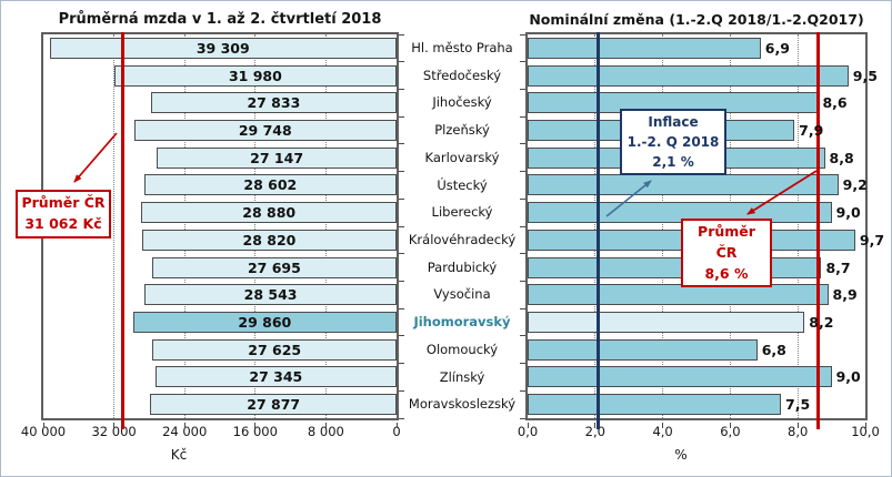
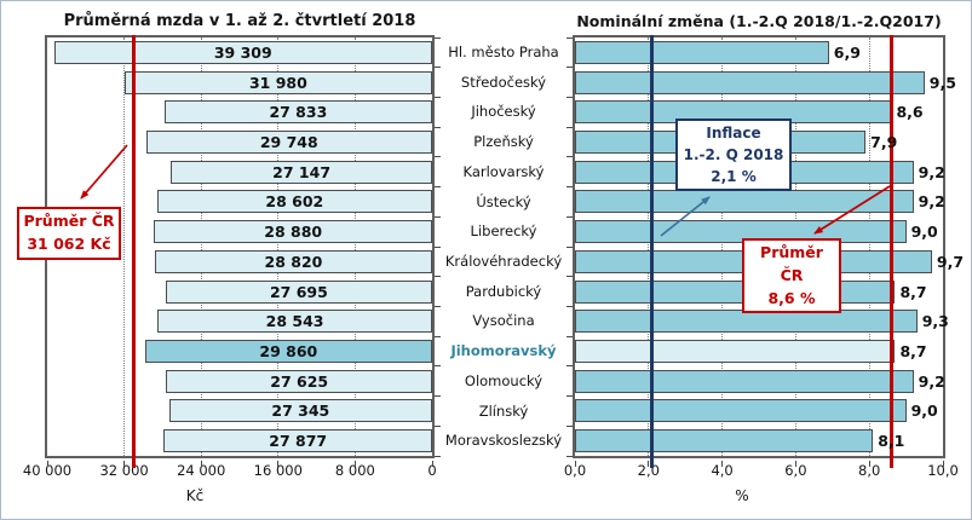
Nominální změna (1.-2.Q 2018/1.-2.Q2017)/Karlovarský: 8,8 -> 9,2
Nominální změna (1.-2.Q 2018/1.-2.Q2017)/Vysočina: 8,9 -> 9,3
Nominální změna (1.-2.Q 2018/1.-2.Q2017)/Jihomoravský: 8,2 -> 8,7
Nominální změna (1.-2.Q 2018/1.-2.Q2017)/Olomoucký: 6,8 -> 9,2
Nominální změna (1.-2.Q 2018/1.-2.Q2017)/Moravskoslezský: 7,5 -> 8,1
